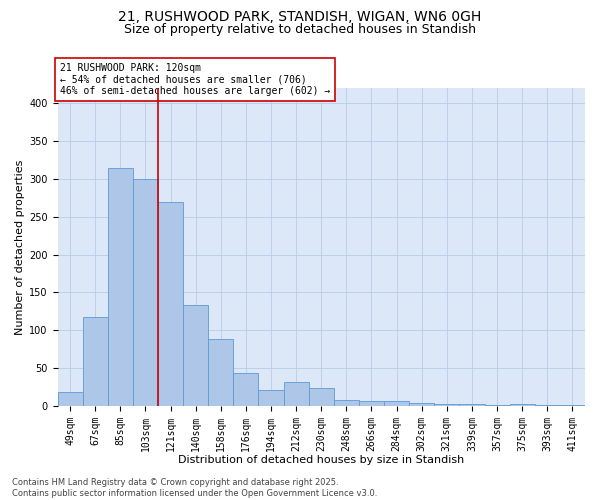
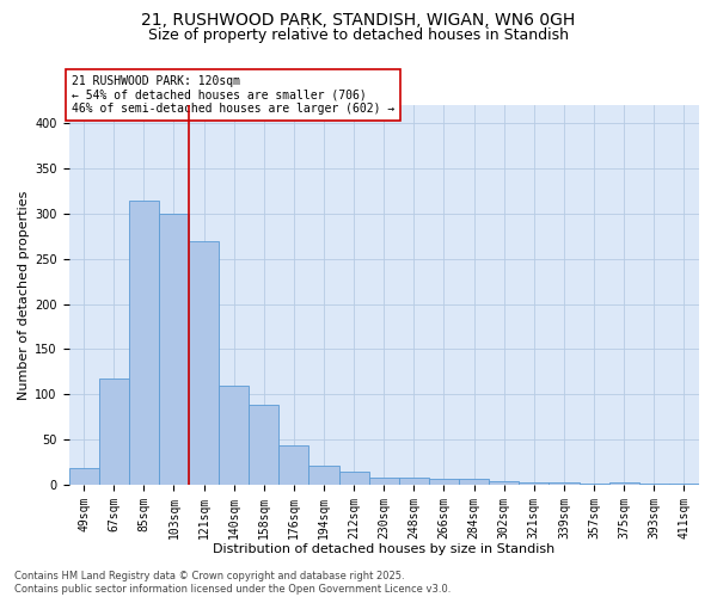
140sqm: 134 -> 110
212sqm: 32 -> 15
230sqm: 24 -> 8
